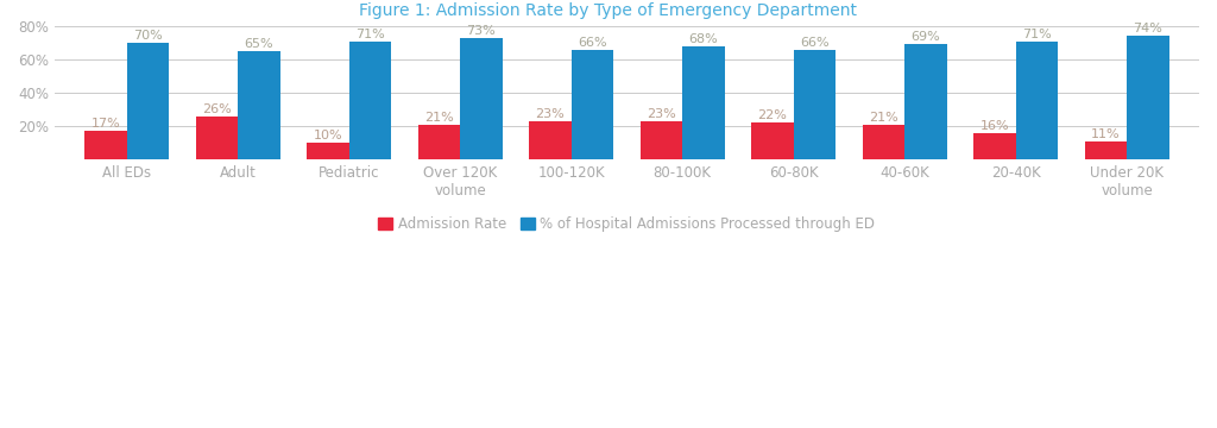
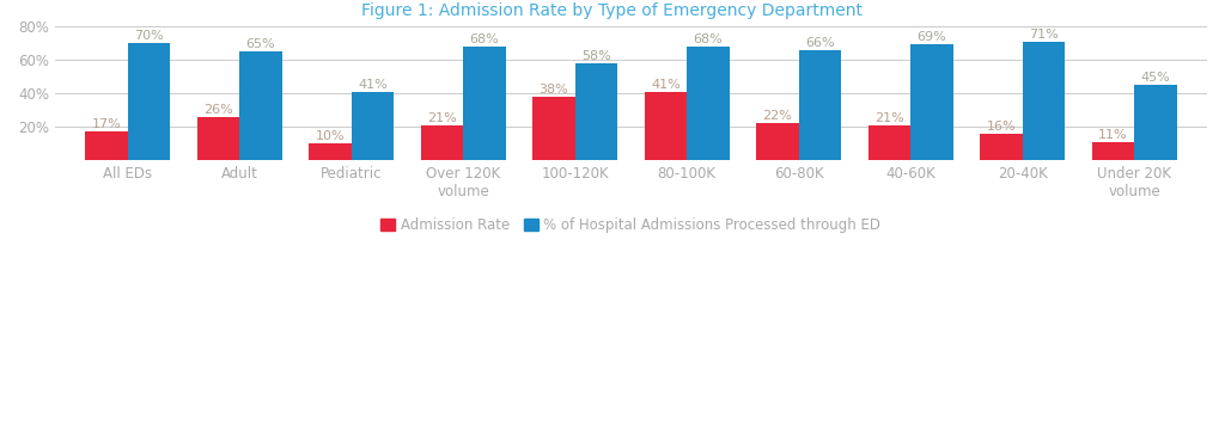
% of Hospital Admissions Processed through ED/Pediatric: 71% -> 41%
% of Hospital Admissions Processed through ED/Over 120K volume: 73% -> 68%
Admission Rate/100-120K: 23% -> 38%
% of Hospital Admissions Processed through ED/100-120K: 66% -> 58%
Admission Rate/80-100K: 23% -> 41%
% of Hospital Admissions Processed through ED/Under 20K volume: 74% -> 45%
